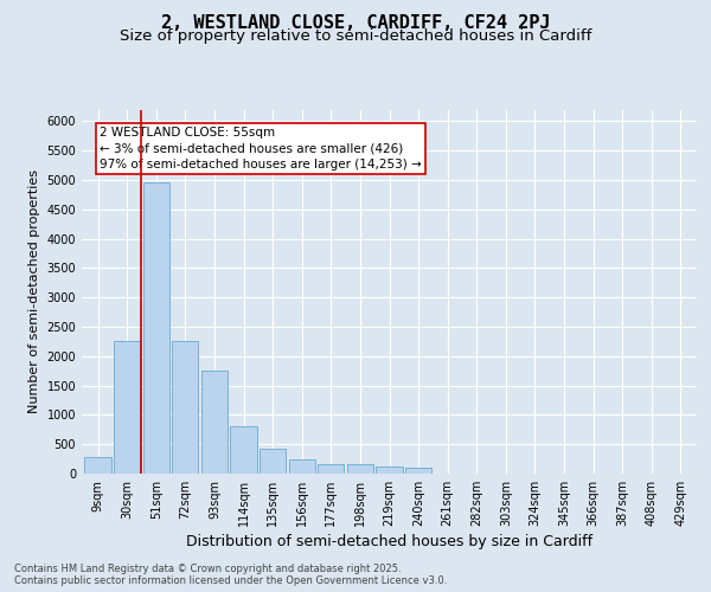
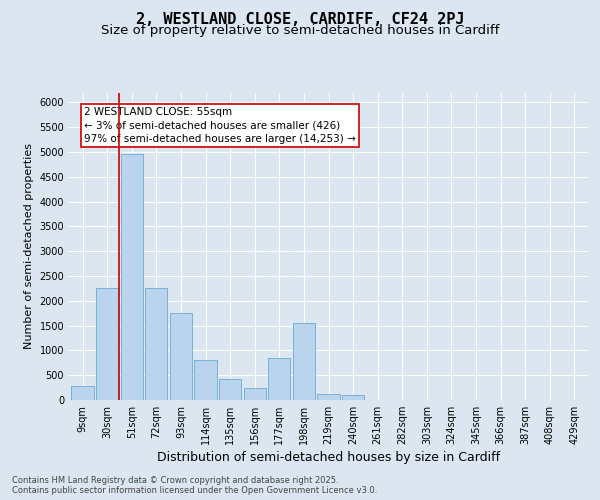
177sqm: 170 -> 850
198sqm: 160 -> 1550
